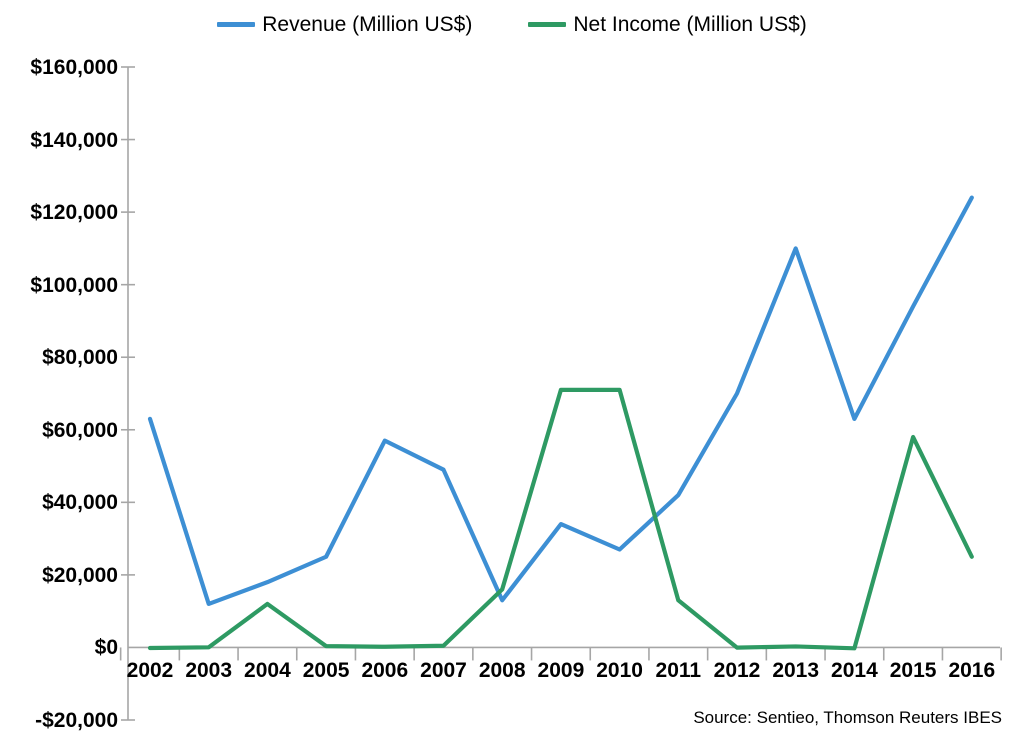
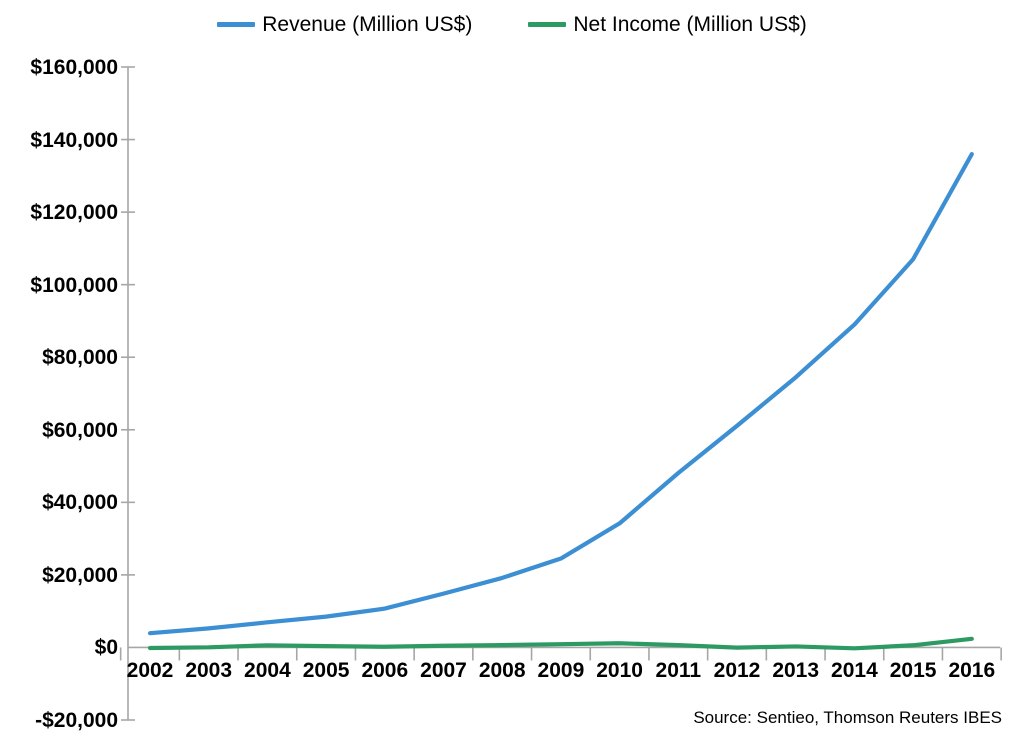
Revenue (Million US$)/2002: $63000 -> $4000
Revenue (Million US$)/2003: $12000 -> $5000
Revenue (Million US$)/2004: $18000 -> $7000
Net Income (Million US$)/2004: $12000 -> $1000
Revenue (Million US$)/2005: $25000 -> $8000
Revenue (Million US$)/2006: $57000 -> $11000
Revenue (Million US$)/2007: $49000 -> $15000
Revenue (Million US$)/2008: $13000 -> $19000
Net Income (Million US$)/2008: $16000 -> $1000
Revenue (Million US$)/2009: $34000 -> $25000
Net Income (Million US$)/2009: $71000 -> $1000
Revenue (Million US$)/2010: $27000 -> $34000
Net Income (Million US$)/2010: $71000 -> $1000
Revenue (Million US$)/2011: $42000 -> $48000
Net Income (Million US$)/2011: $13000 -> $1000
Revenue (Million US$)/2012: $70000 -> $61000
Revenue (Million US$)/2013: $110000 -> $74000
Revenue (Million US$)/2014: $63000 -> $89000
Revenue (Million US$)/2015: $94000 -> $107000
Net Income (Million US$)/2015: $58000 -> $1000
Revenue (Million US$)/2016: $124000 -> $136000
Net Income (Million US$)/2016: $25000 -> $2000
